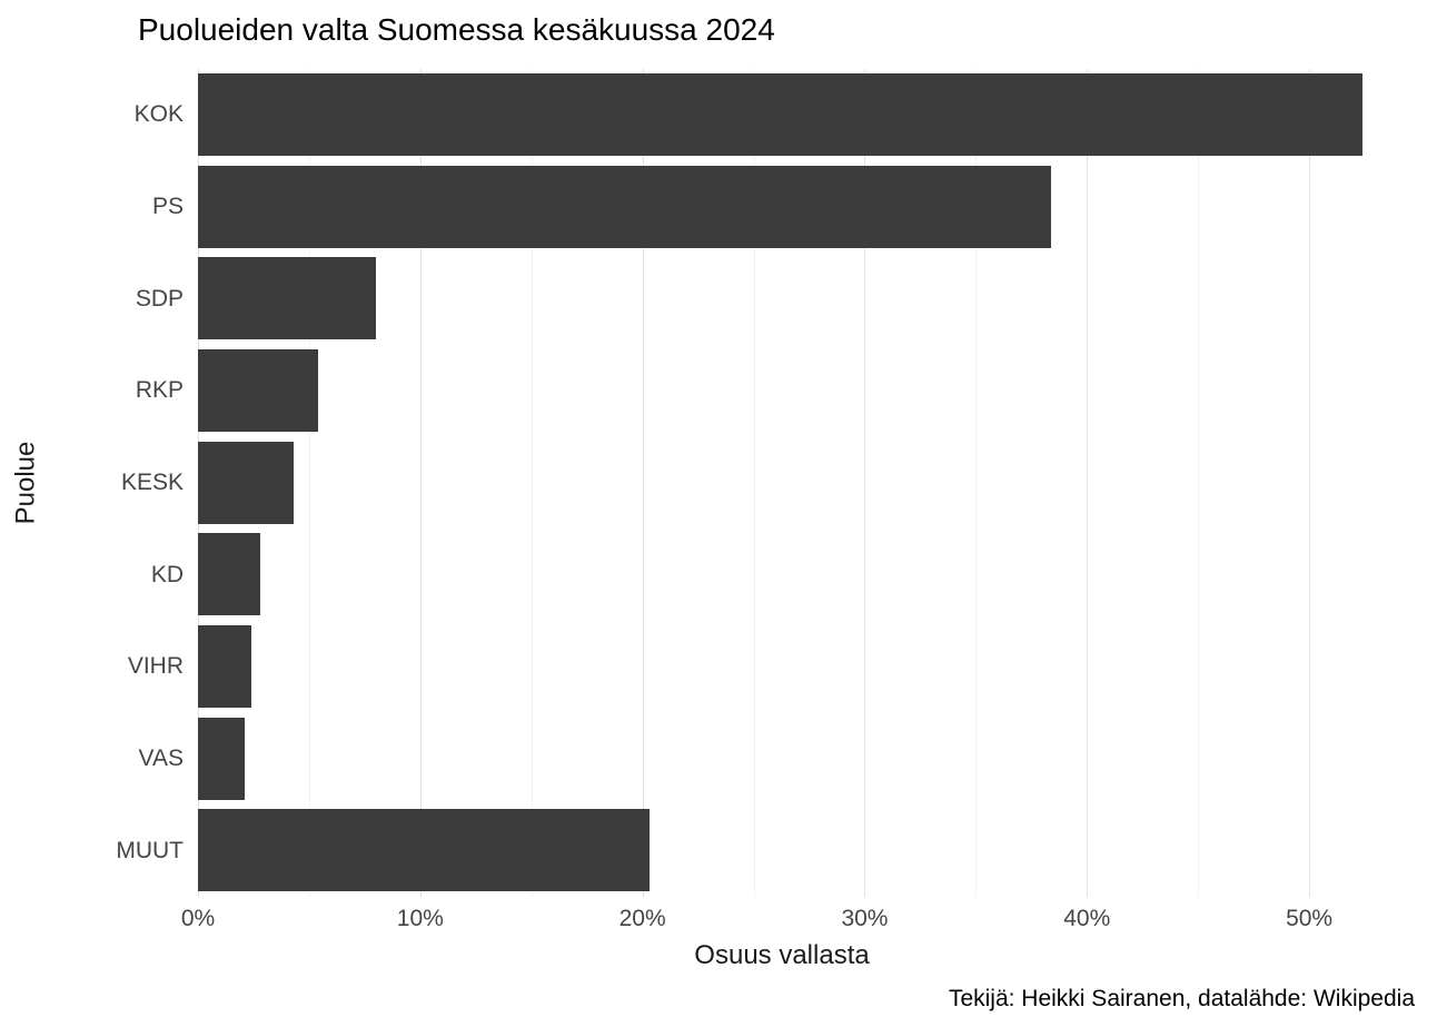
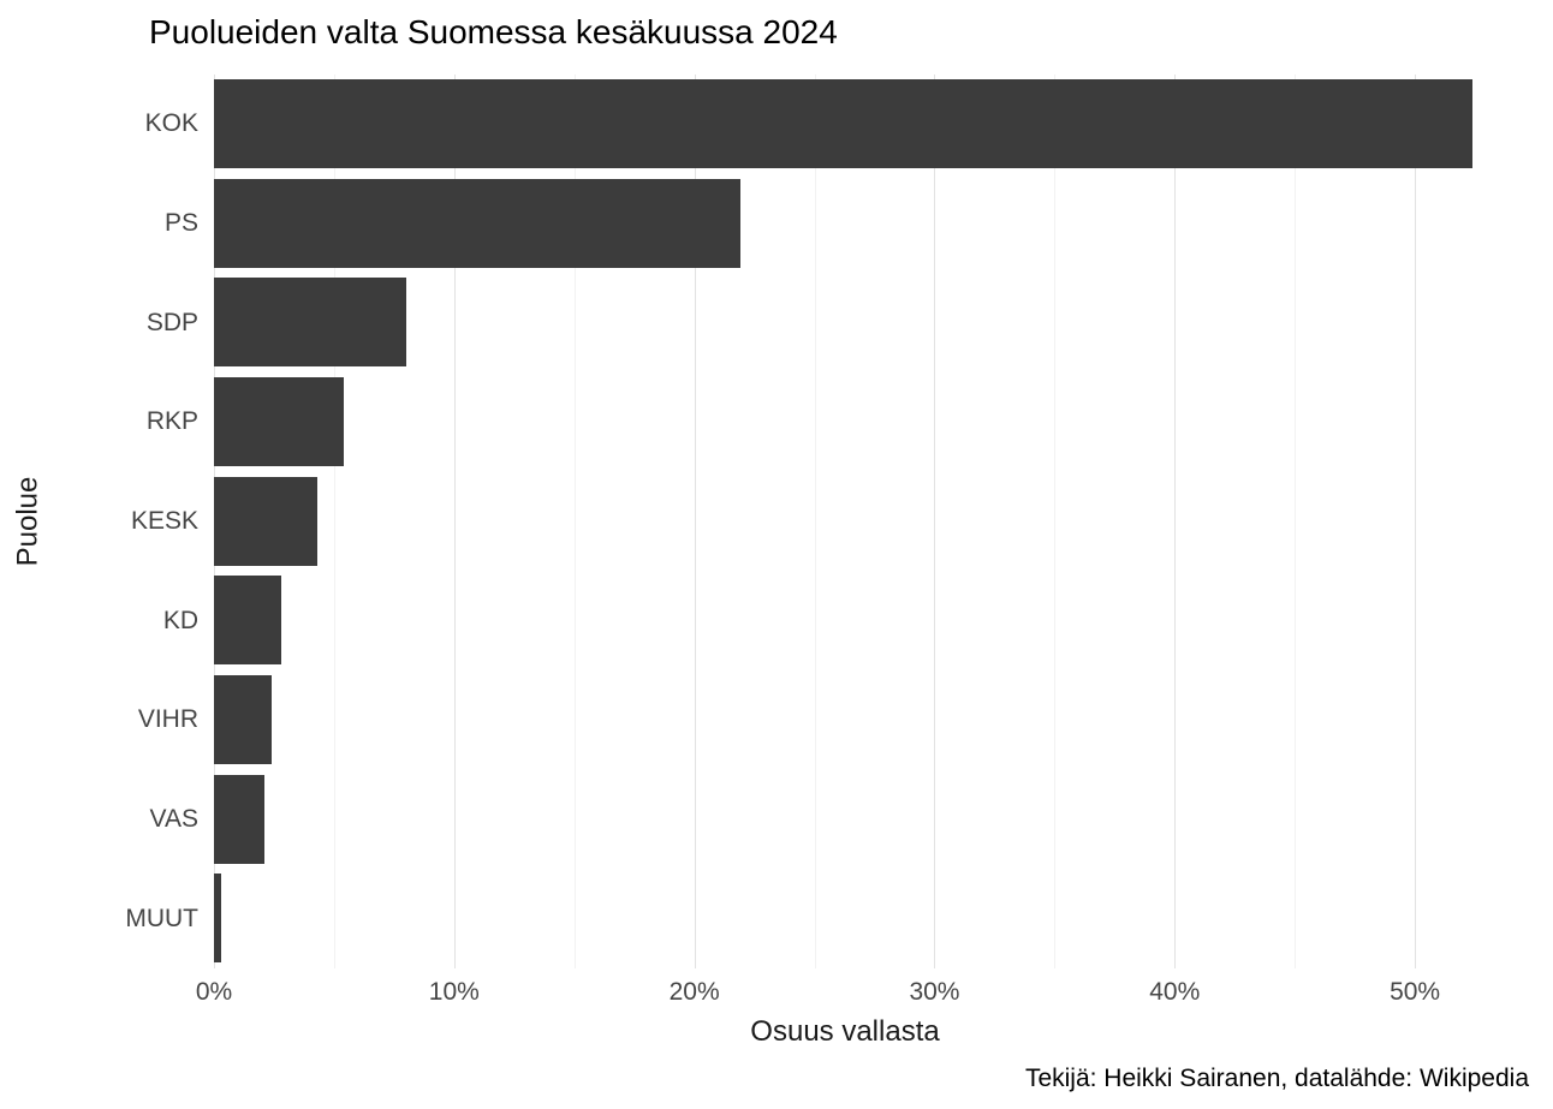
PS: 38.4% -> 21.9%
MUUT: 20.3% -> 0.3%
